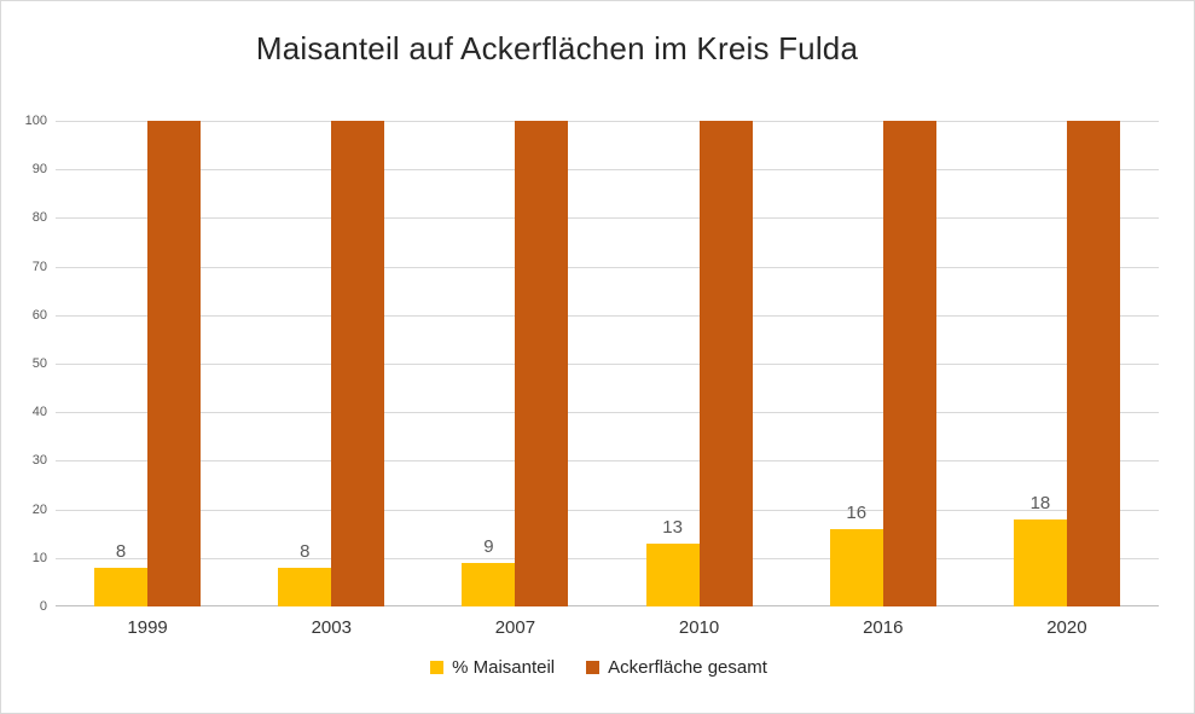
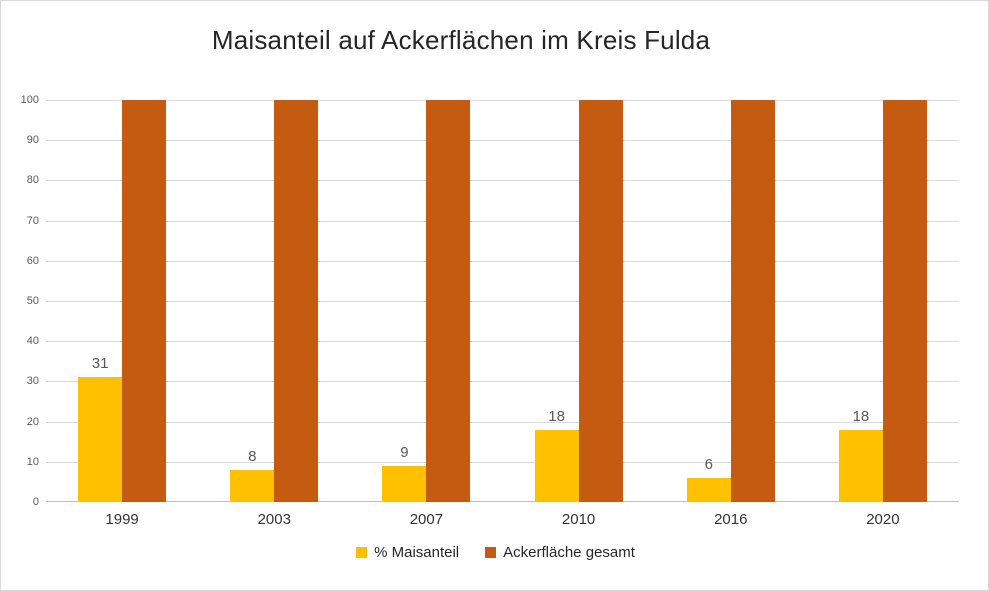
% Maisanteil/1999: 8 -> 31
% Maisanteil/2010: 13 -> 18
% Maisanteil/2016: 16 -> 6
